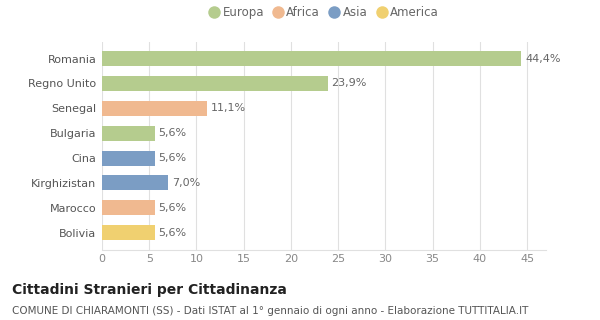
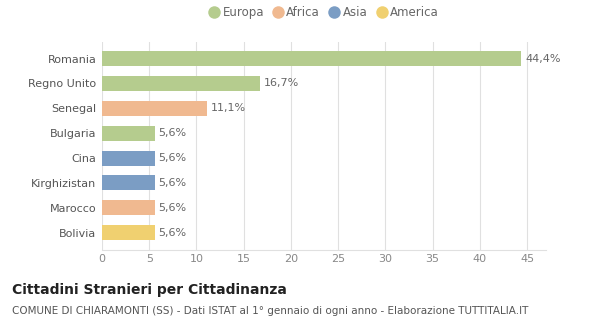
Regno Unito: 23,9% -> 16,7%
Kirghizistan: 7,0% -> 5,6%
